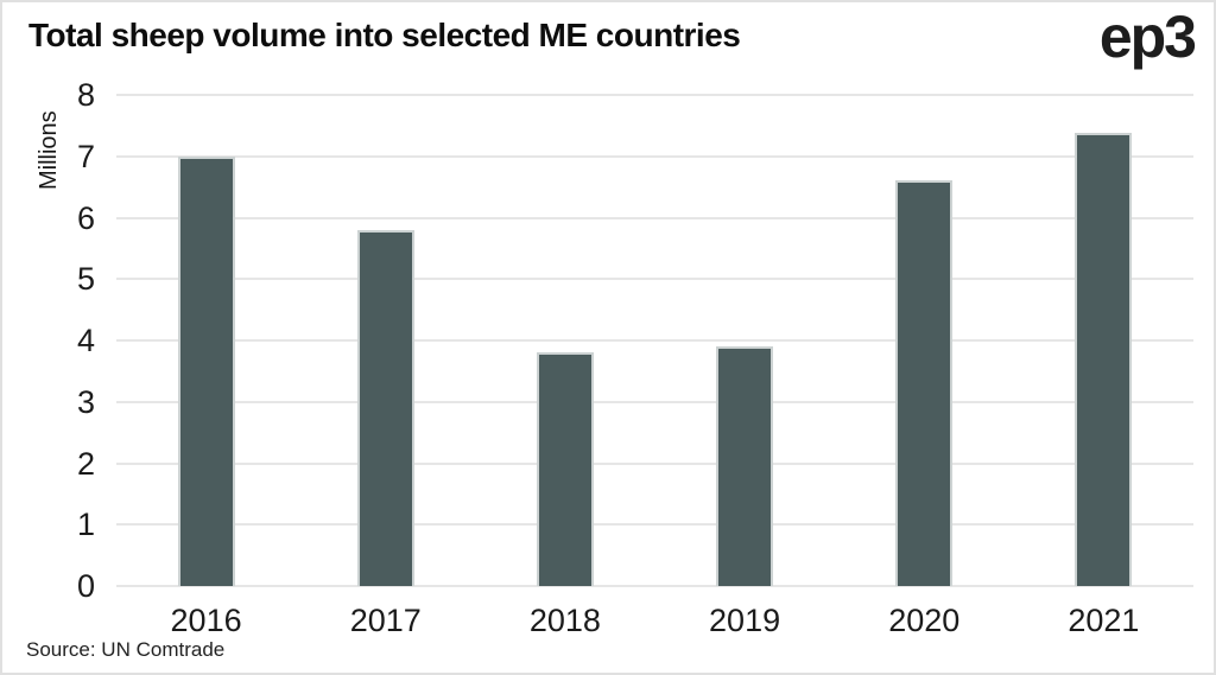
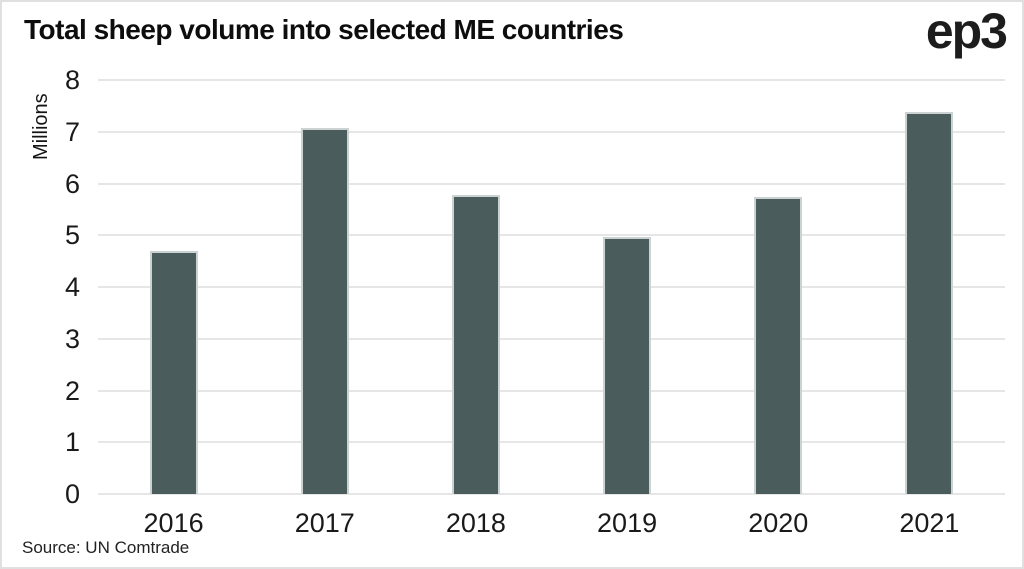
2016: 7.0 -> 4.7
2017: 5.8 -> 7.1
2018: 3.8 -> 5.8
2019: 3.9 -> 5.0
2020: 6.6 -> 5.7
